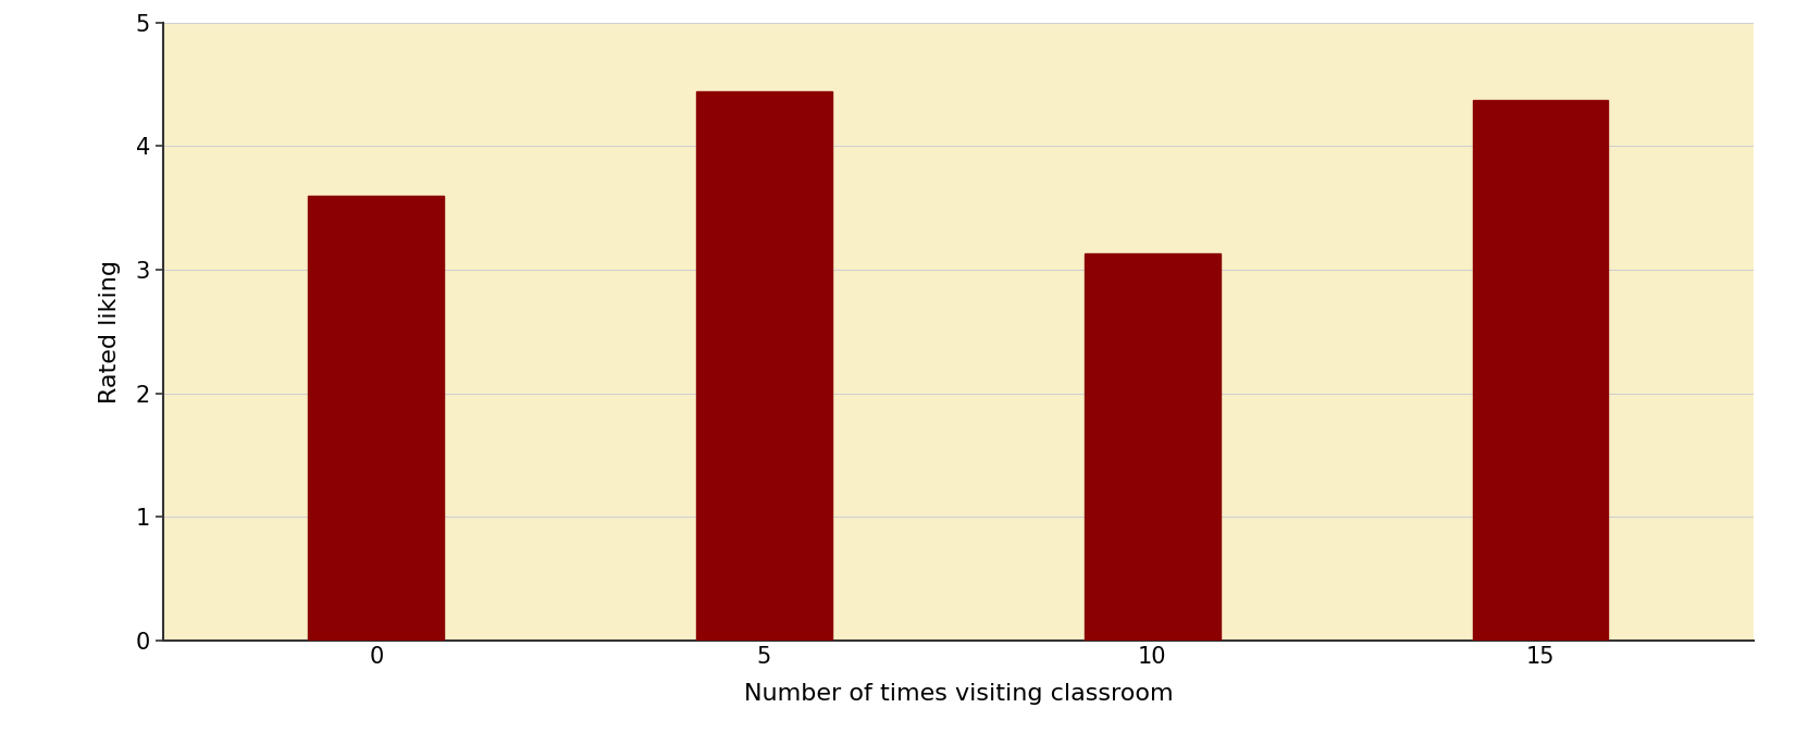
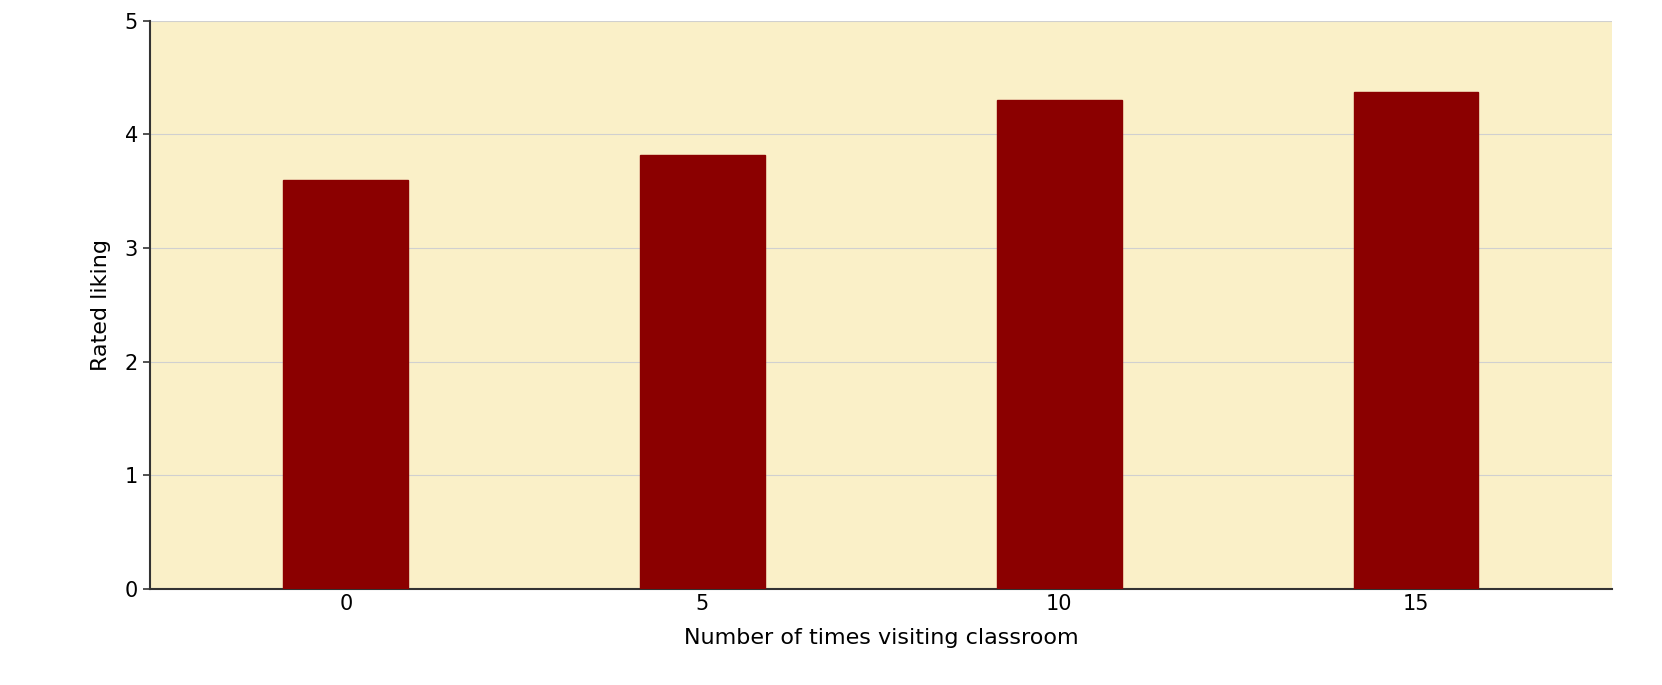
5: 4.44 -> 3.82
10: 3.13 -> 4.30
